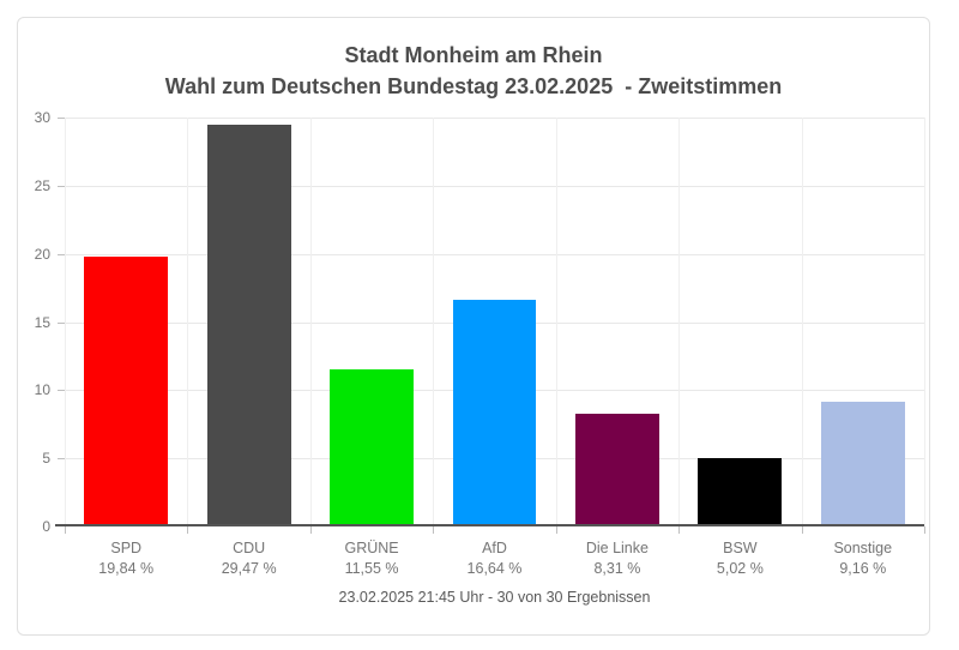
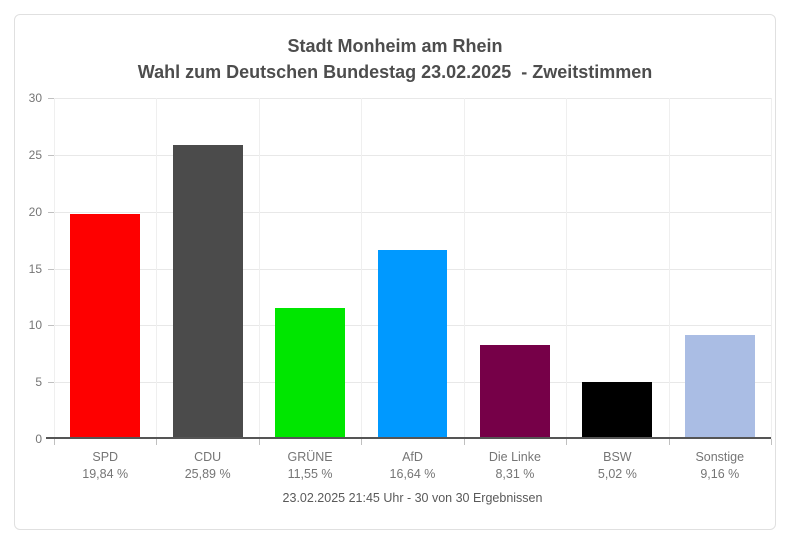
CDU: 29,47 -> 25,89
